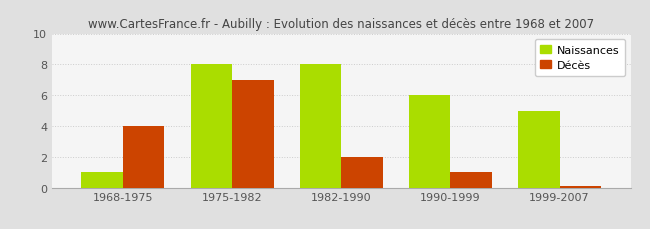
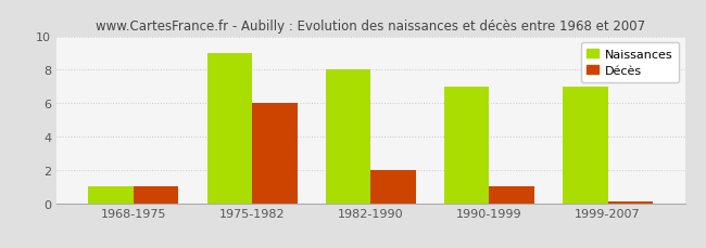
Décès/1968-1975: 4.0 -> 1.0
Naissances/1975-1982: 8 -> 9
Décès/1975-1982: 7.0 -> 6.0
Naissances/1990-1999: 6 -> 7
Naissances/1999-2007: 5 -> 7
